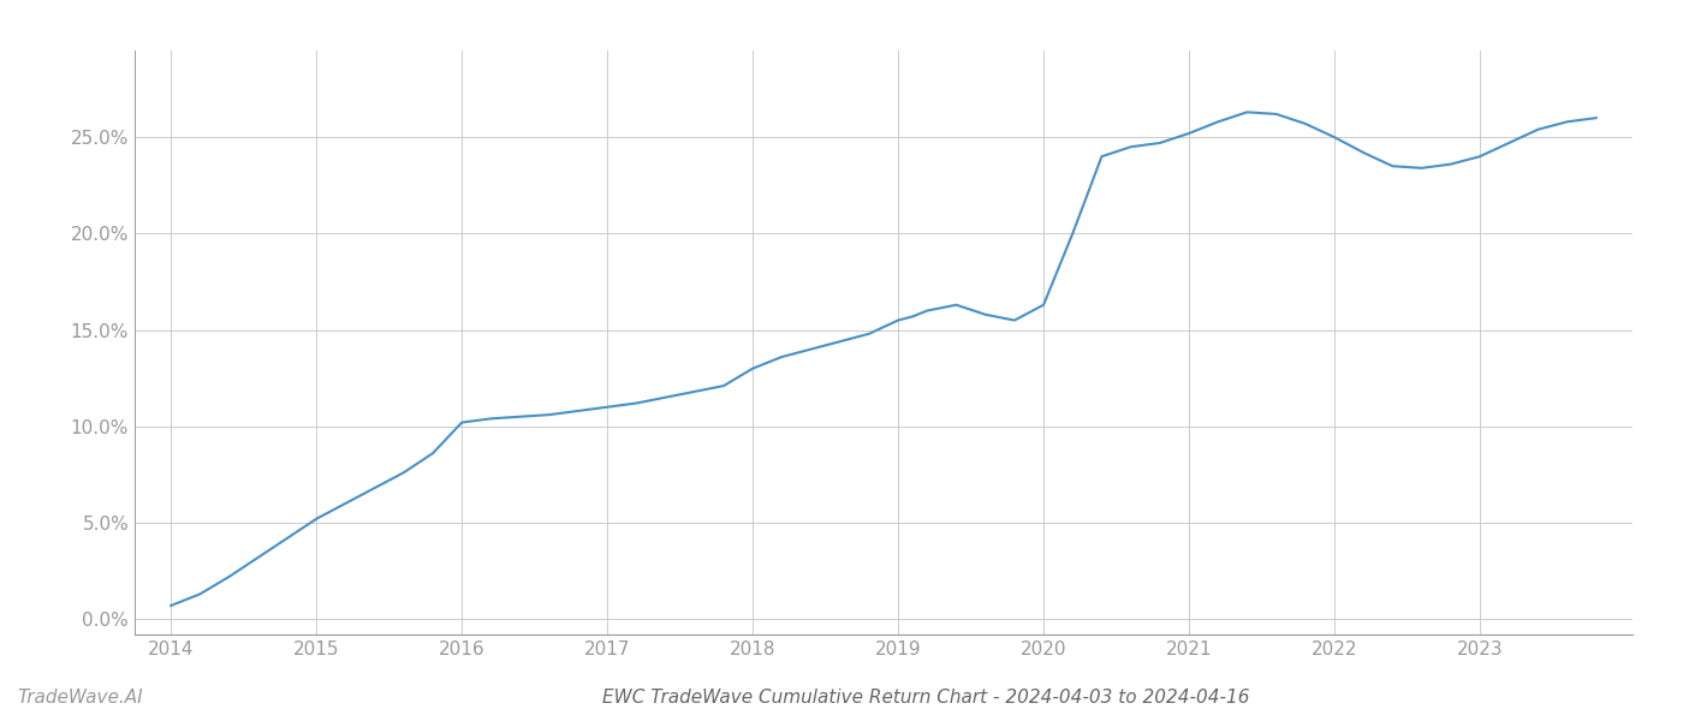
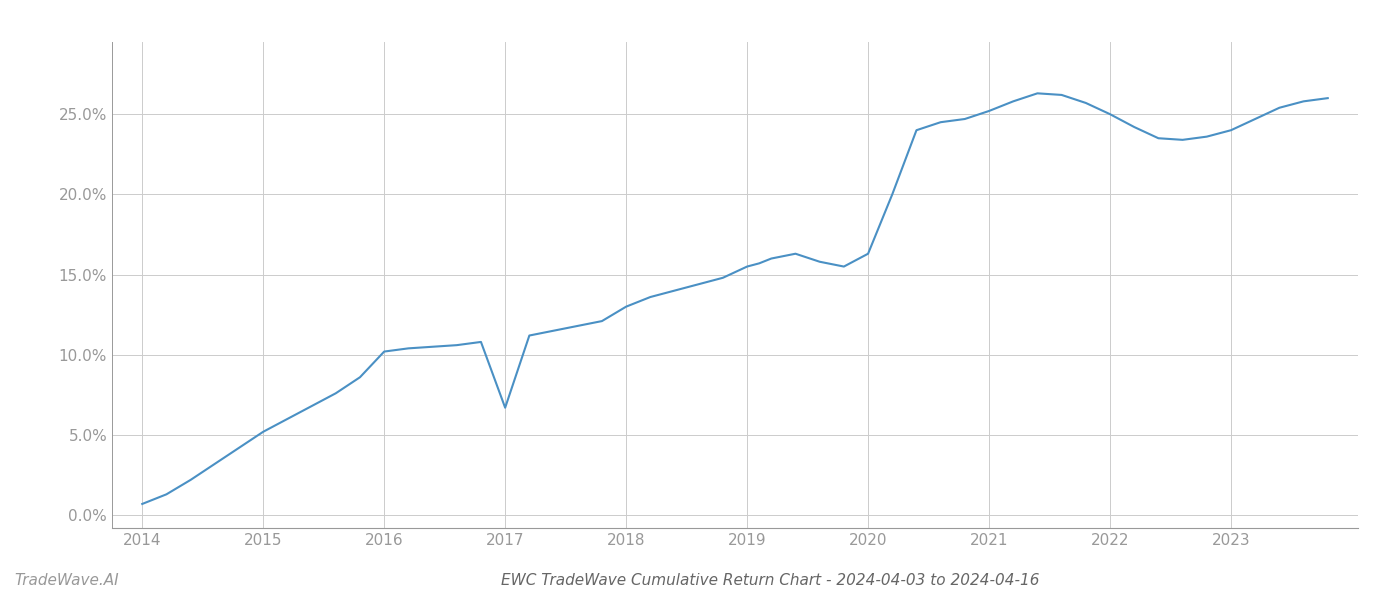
2017: 11.0% -> 6.7%
